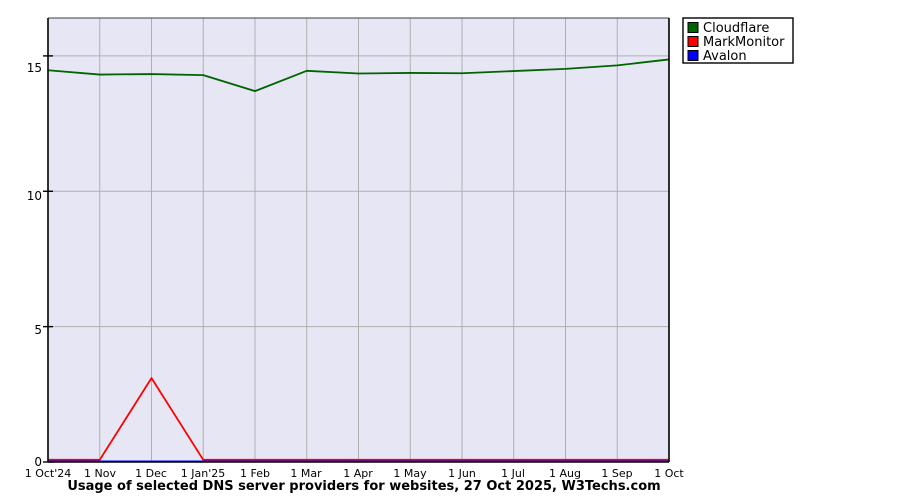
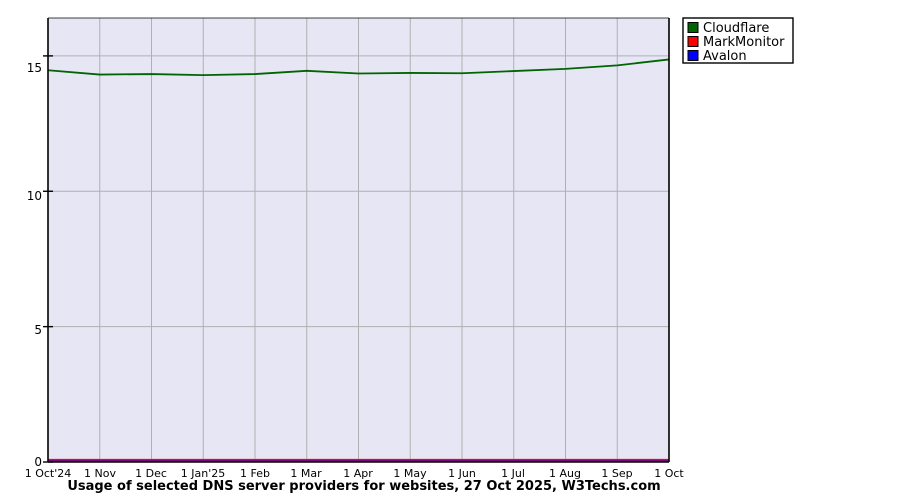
MarkMonitor/1 Dec: 3.1 -> 0.1
Cloudflare/1 Feb: 13.7 -> 14.3
